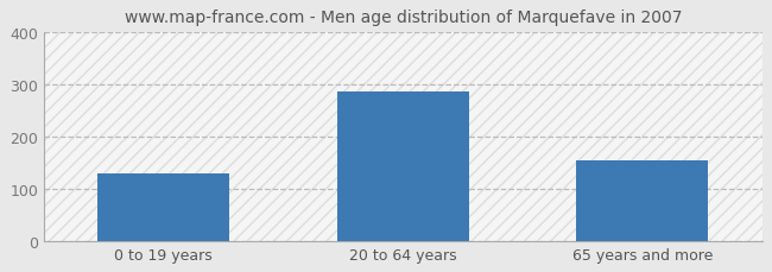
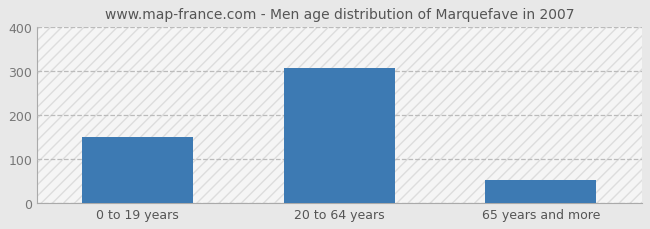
0 to 19 years: 130 -> 150
20 to 64 years: 285 -> 305
65 years and more: 155 -> 52
